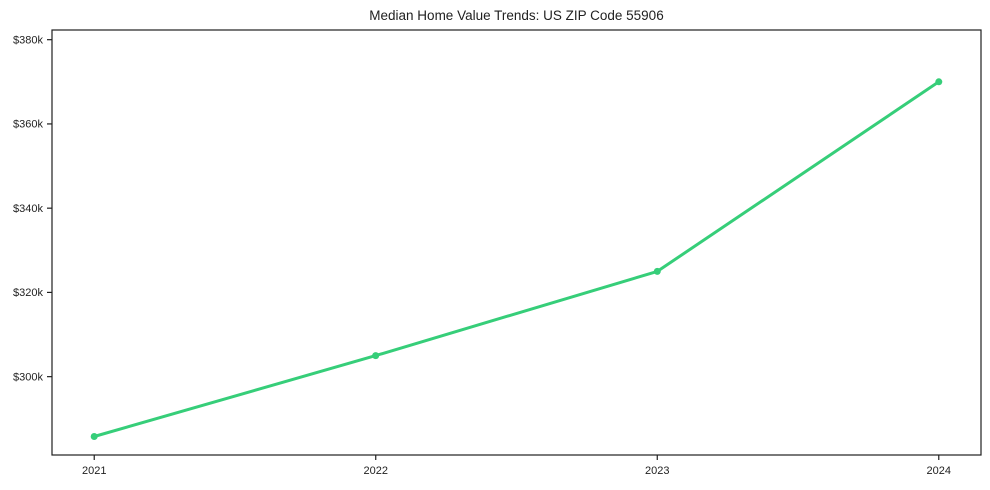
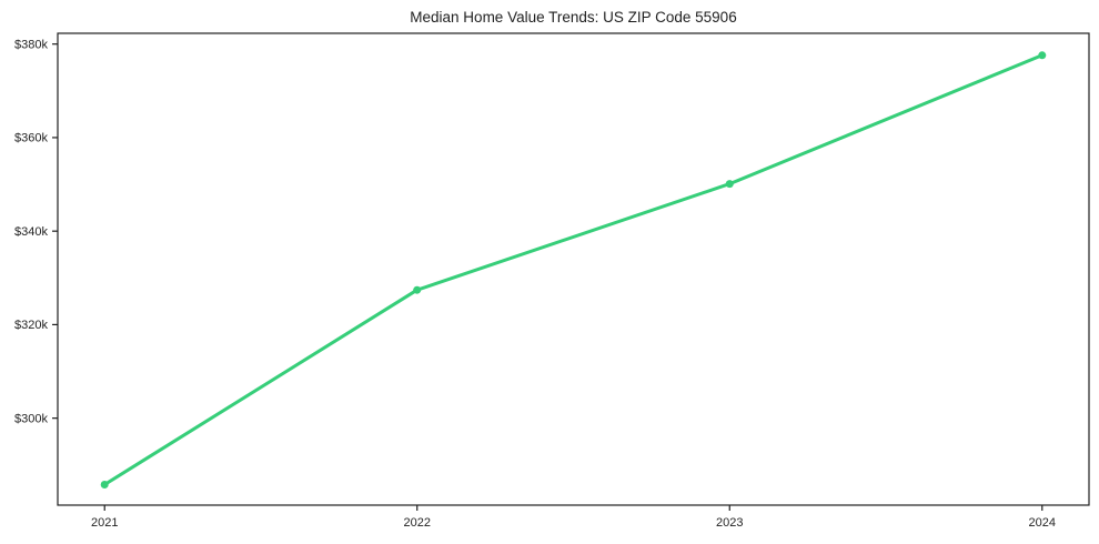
2022: $305k -> $327k
2023: $325k -> $350k
2024: $370k -> $378k
